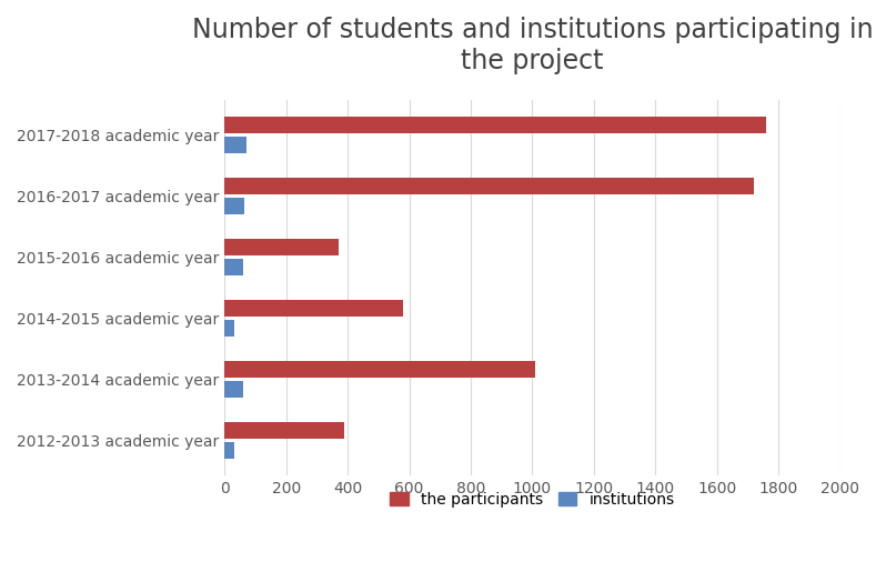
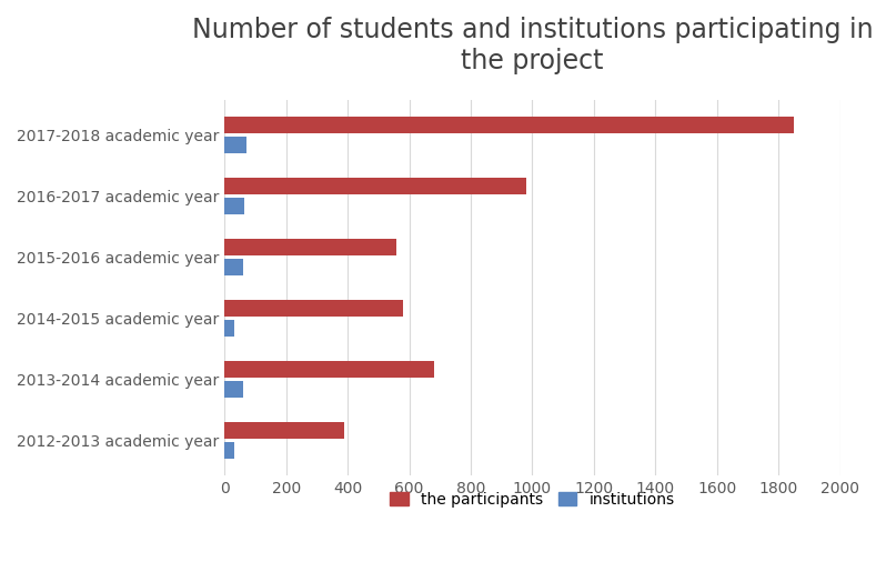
the participants/2017-2018 academic year: 1760 -> 1850
the participants/2016-2017 academic year: 1720 -> 980
the participants/2015-2016 academic year: 370 -> 560
the participants/2013-2014 academic year: 1010 -> 680
